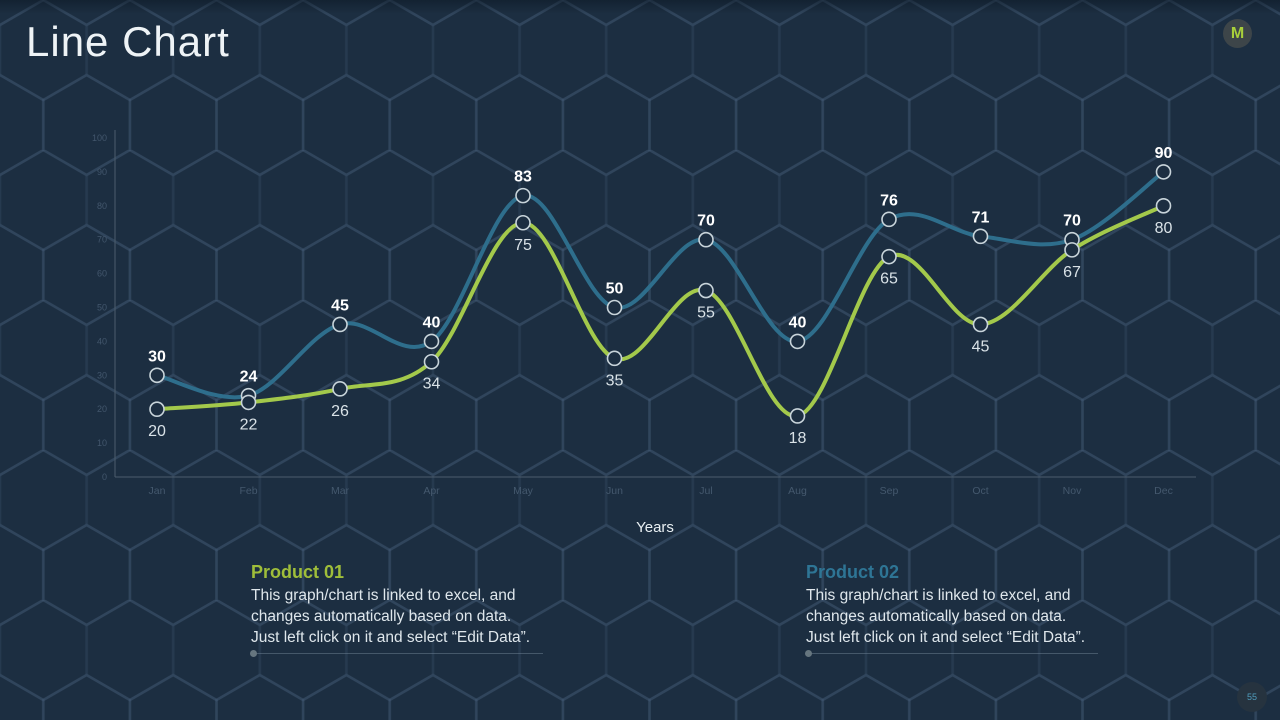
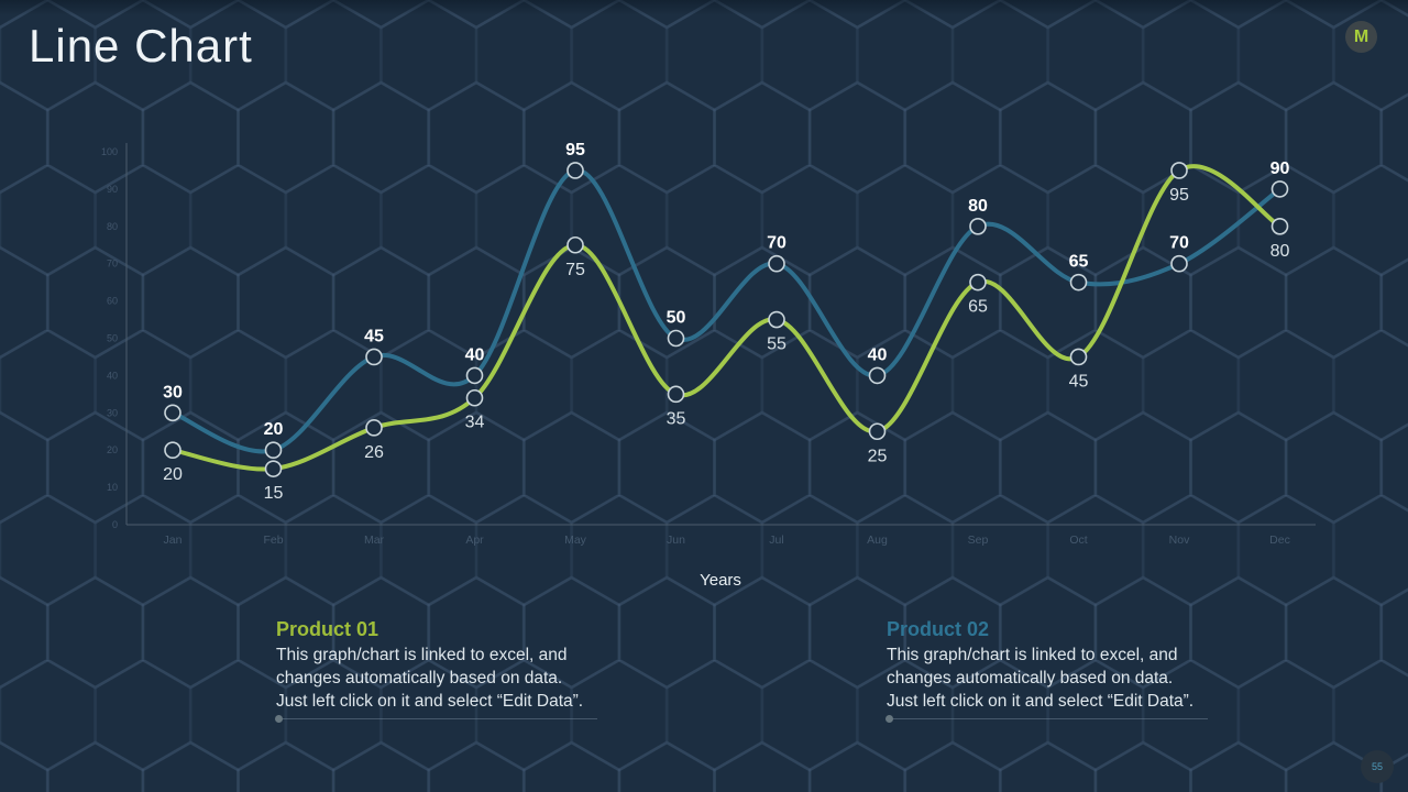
Product 01/Feb: 22 -> 15
Product 02/Feb: 24 -> 20
Product 02/May: 83 -> 95
Product 01/Aug: 18 -> 25
Product 02/Sep: 76 -> 80
Product 02/Oct: 71 -> 65
Product 01/Nov: 67 -> 95
